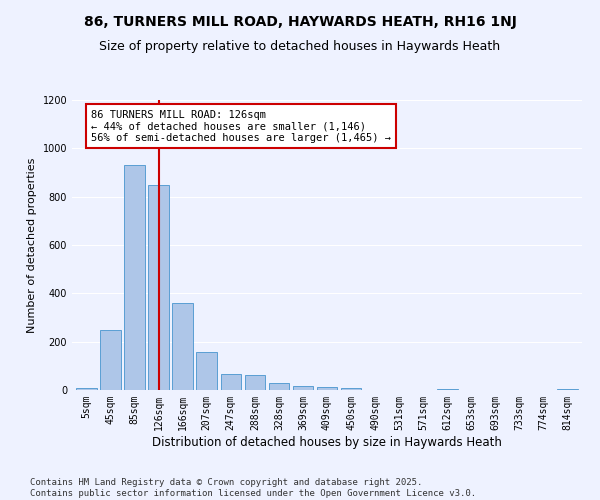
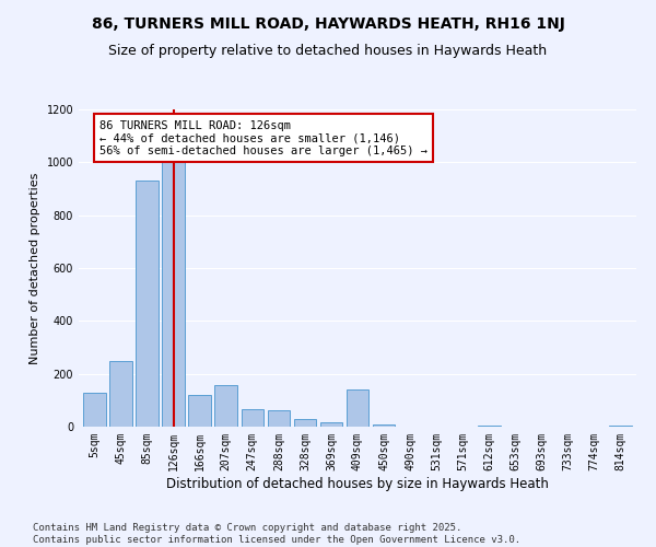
5sqm: 8 -> 130
126sqm: 848 -> 1000
166sqm: 360 -> 120
409sqm: 12 -> 140
